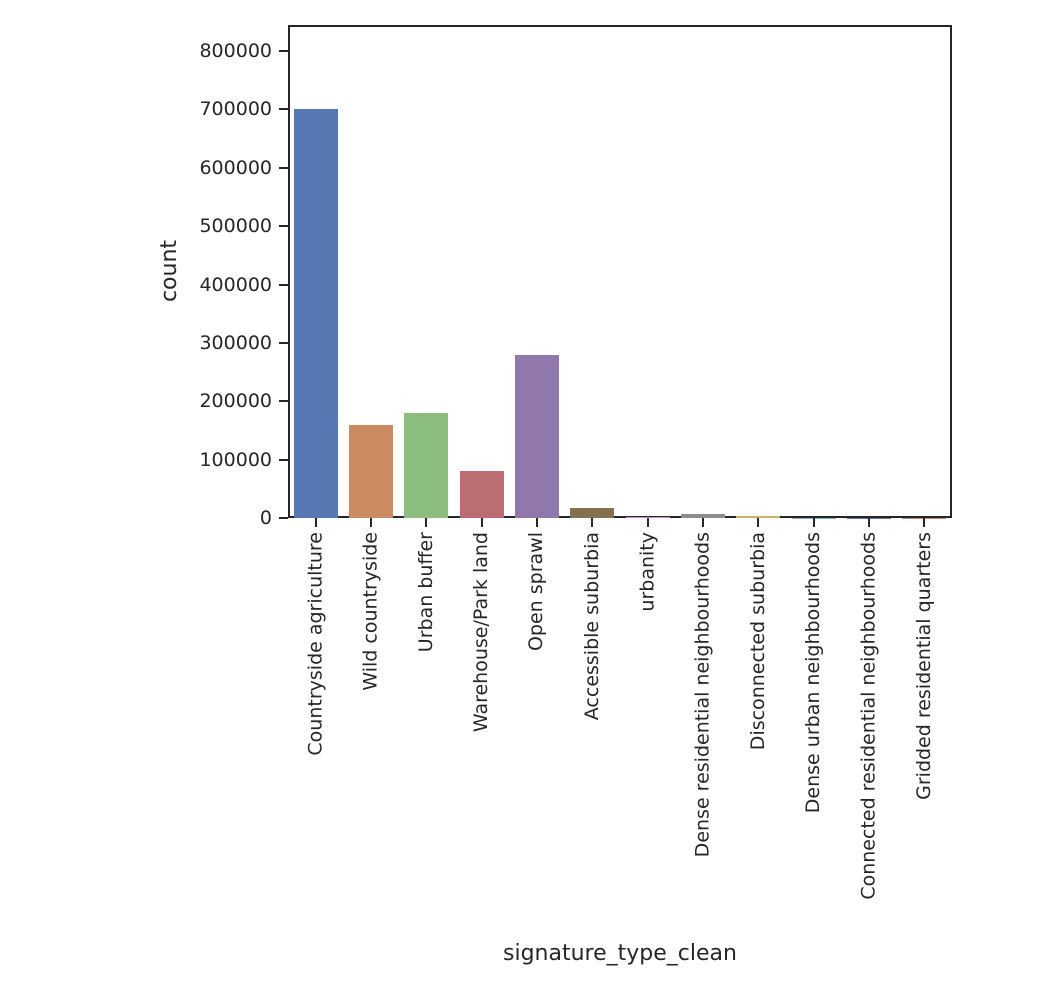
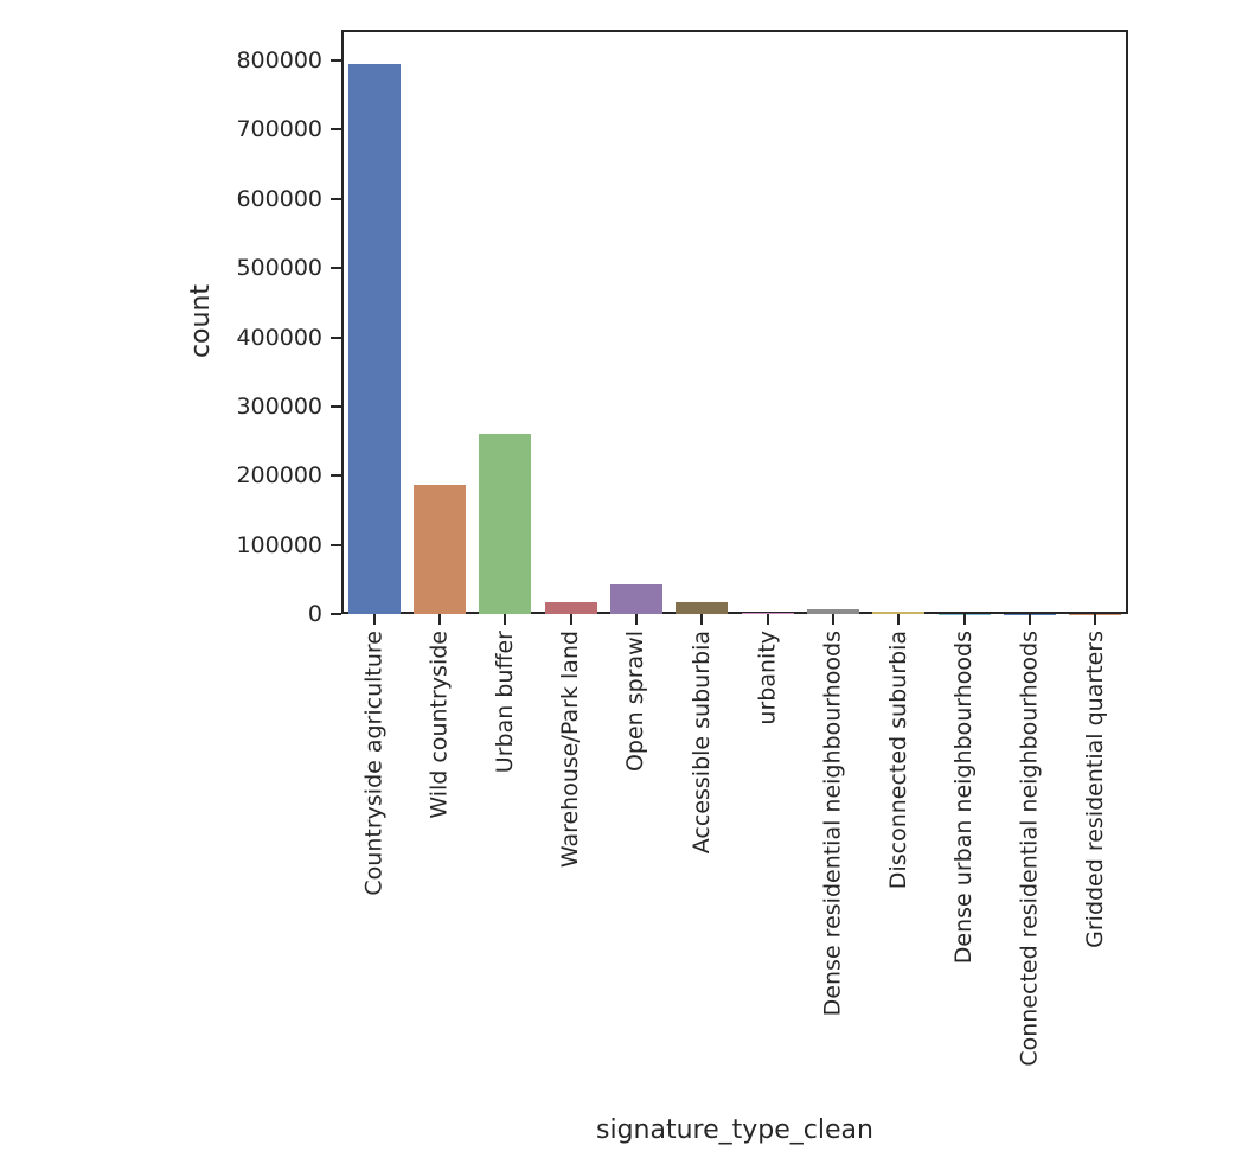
Countryside agriculture: 700000 -> 800000
Wild countryside: 160000 -> 190000
Urban buffer: 180000 -> 260000
Warehouse/Park land: 80000 -> 20000
Open sprawl: 280000 -> 40000
